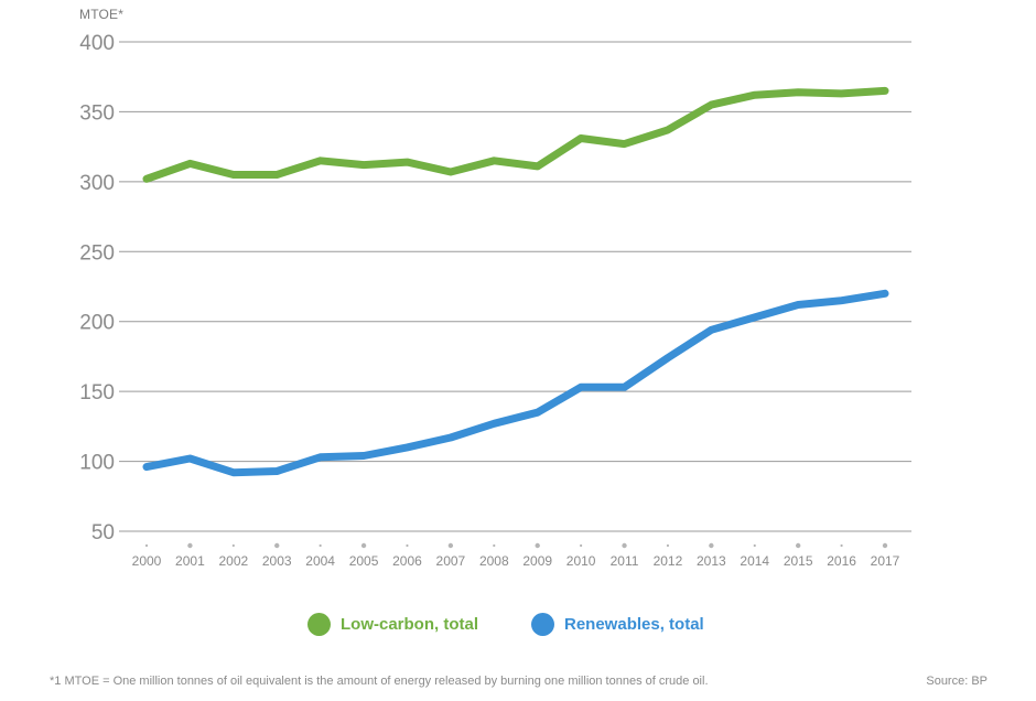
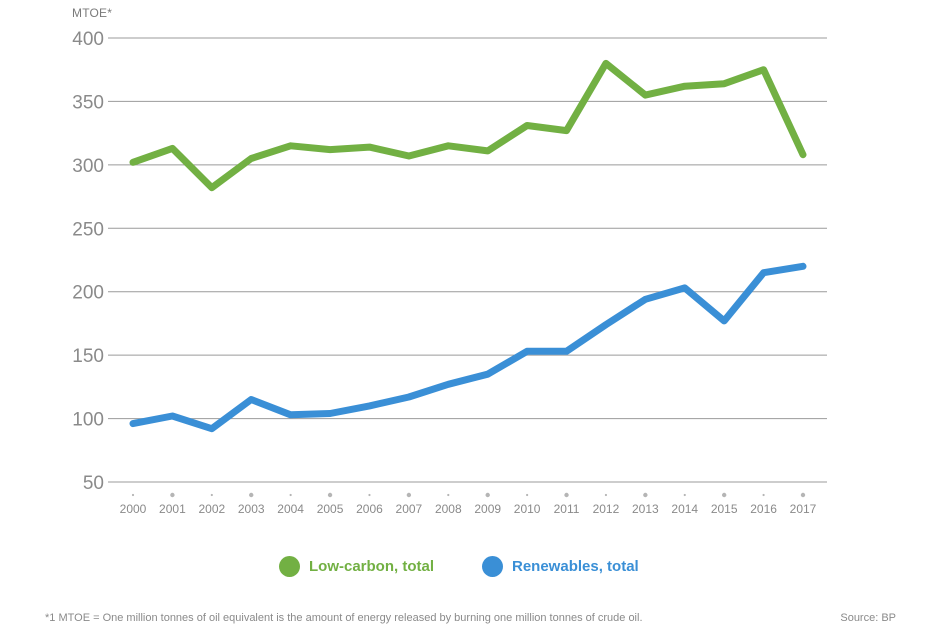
Low-carbon, total/2002: 305 -> 282
Renewables, total/2003: 93 -> 115
Low-carbon, total/2012: 337 -> 380
Renewables, total/2015: 212 -> 177
Low-carbon, total/2016: 363 -> 375
Low-carbon, total/2017: 365 -> 308
